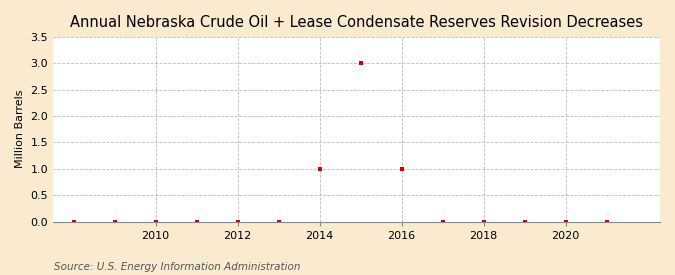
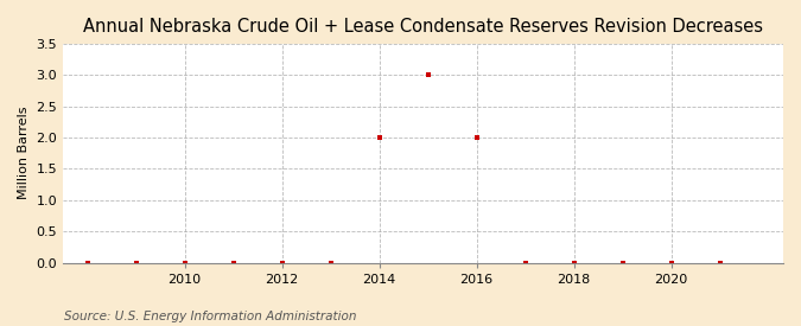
2014: 1 -> 2
2016: 1 -> 2
